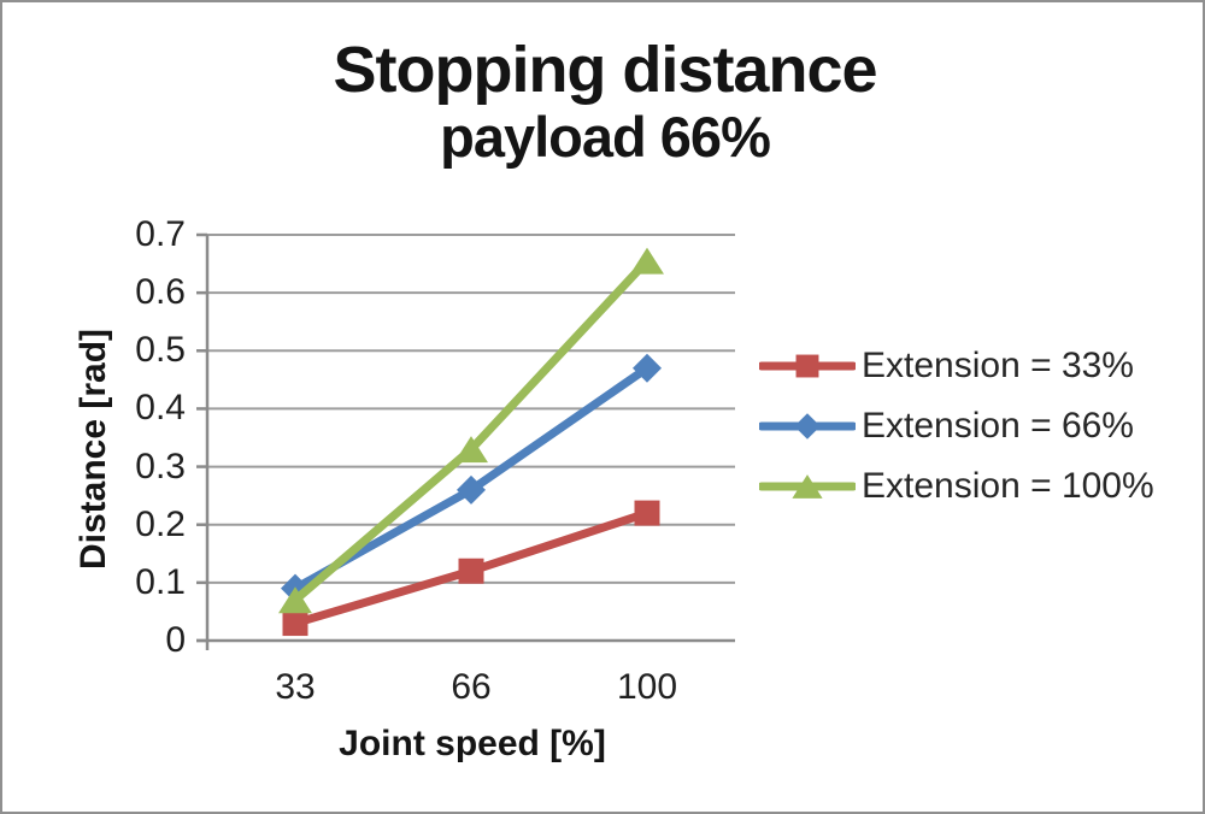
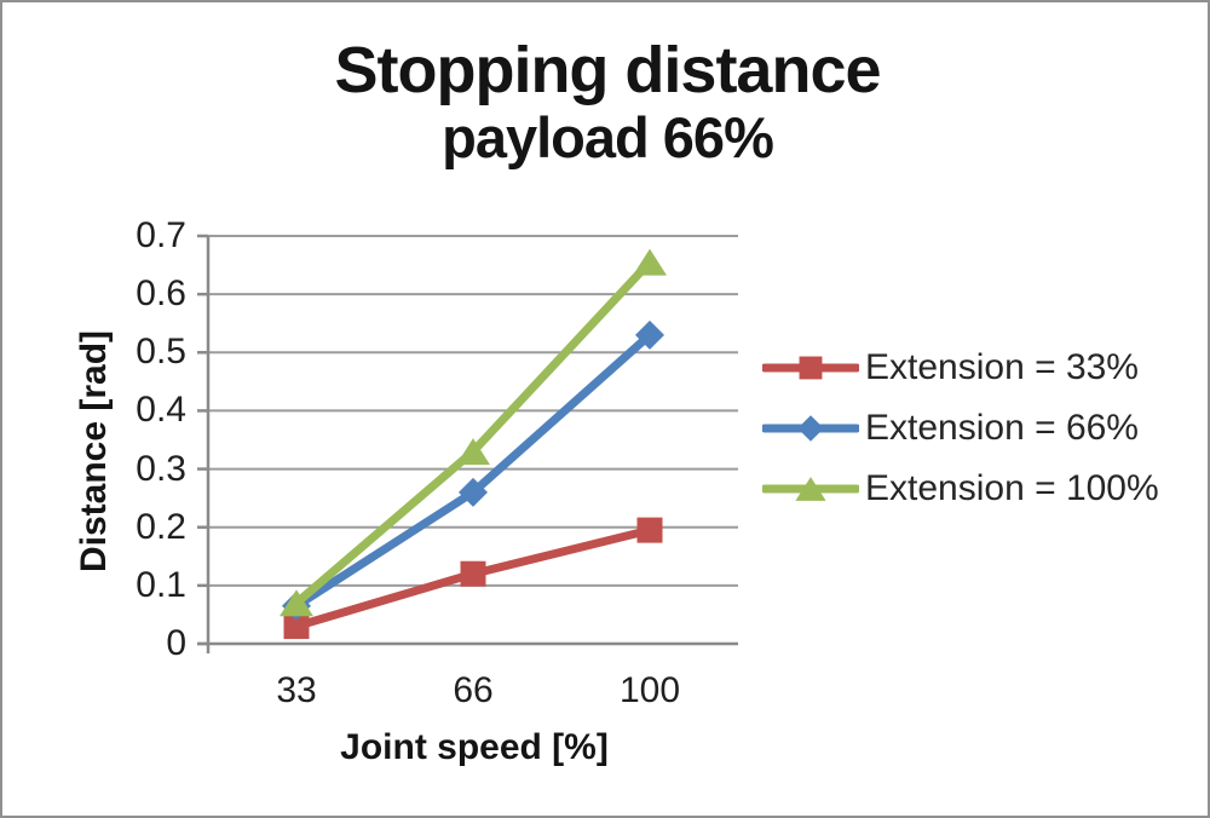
Extension = 66%/33: 0.09 -> 0.07
Extension = 33%/100: 0.22 -> 0.20
Extension = 66%/100: 0.47 -> 0.53
